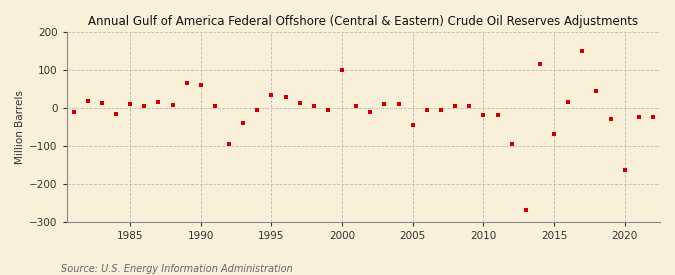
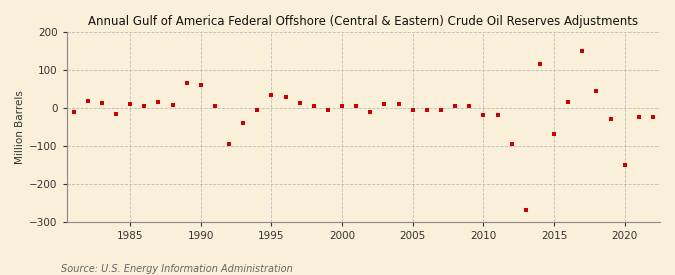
2000: 100 -> 5
2005: -45 -> -5
2020: -165 -> -150
